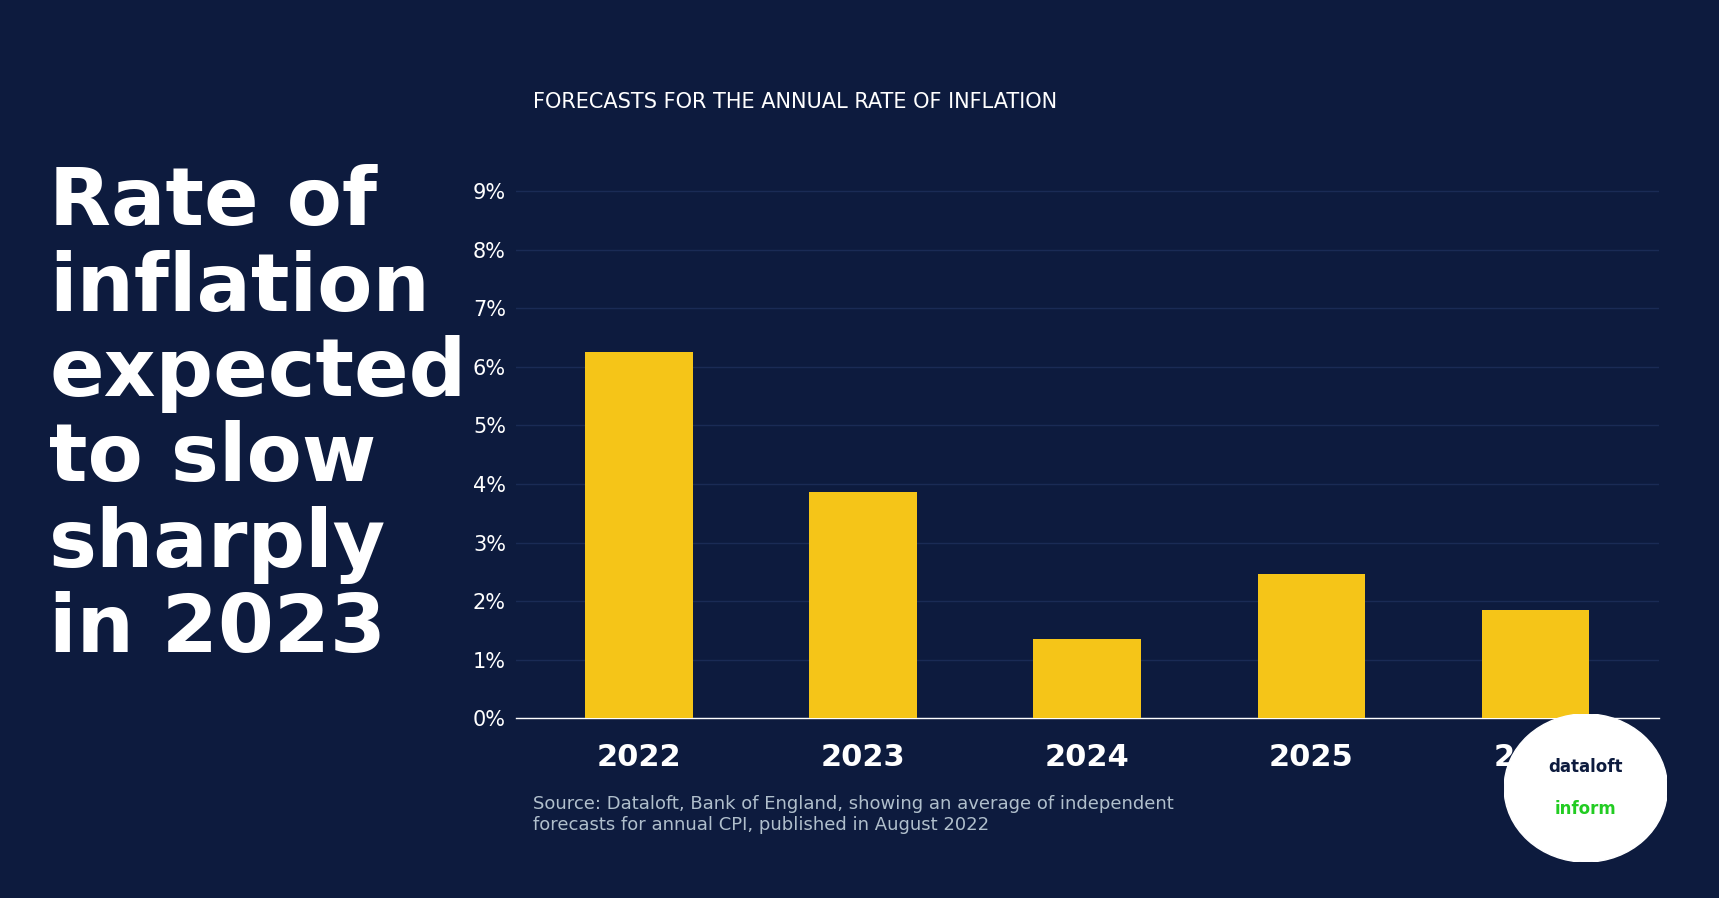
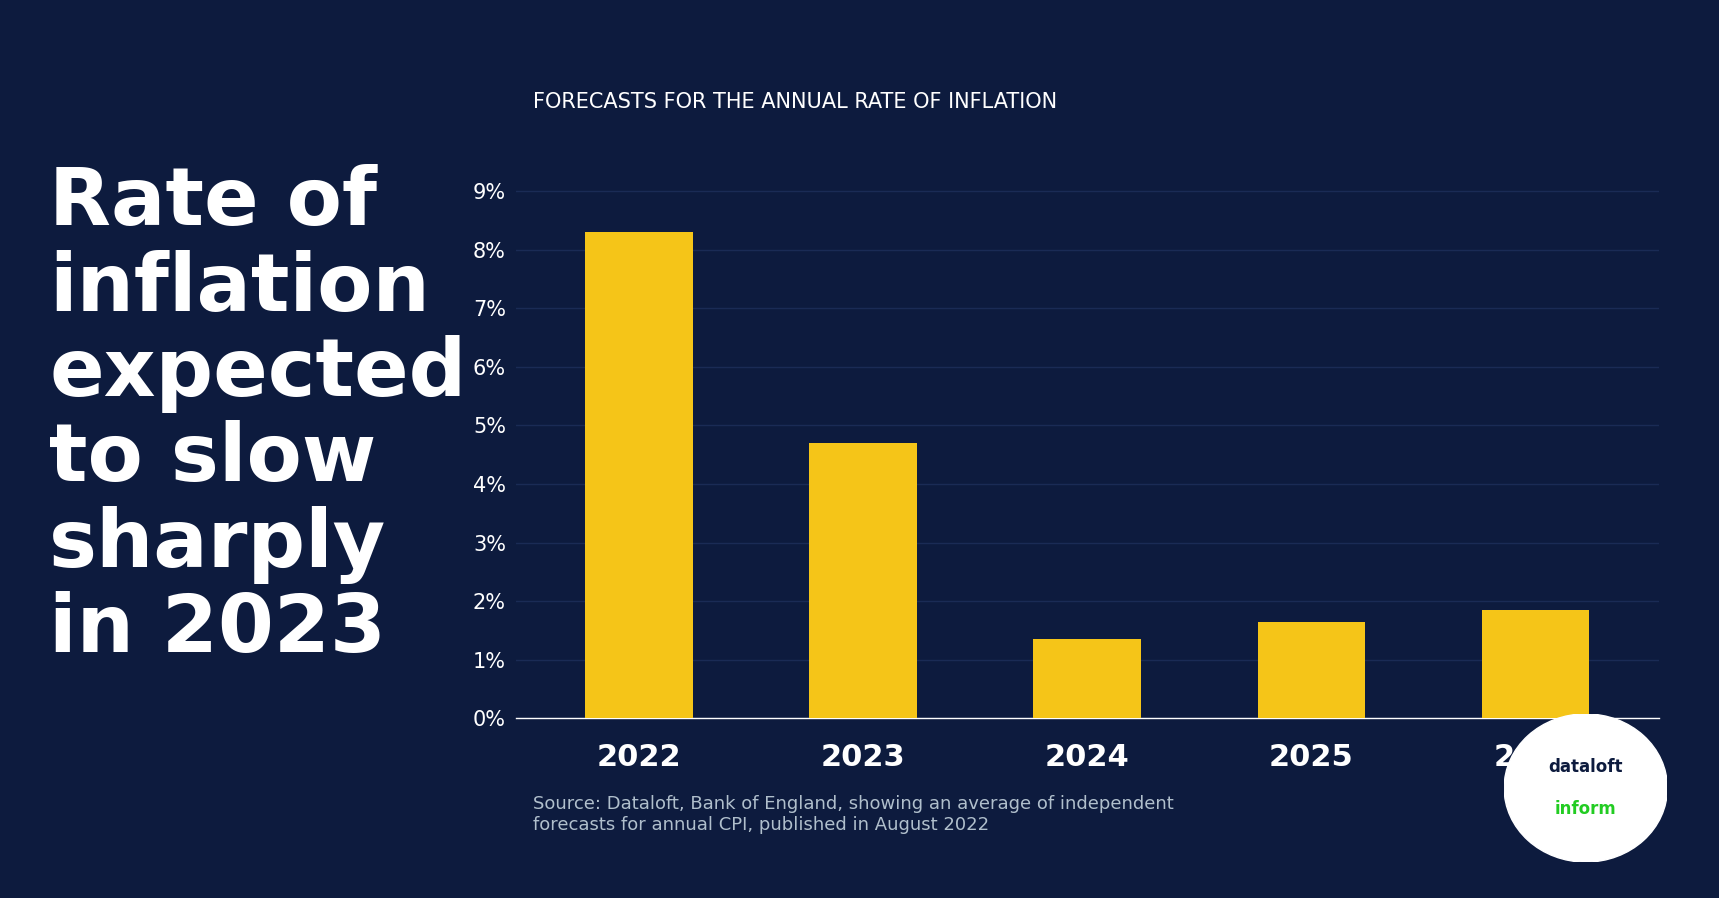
2022: 6.26% -> 8.30%
2023: 3.86% -> 4.70%
2025: 2.46% -> 1.65%
